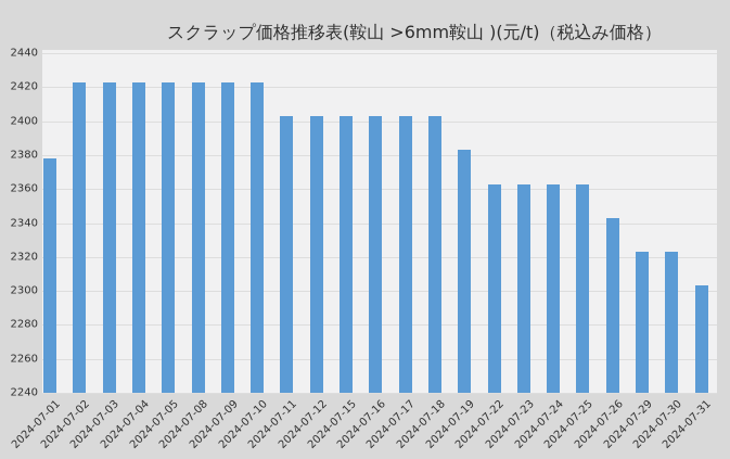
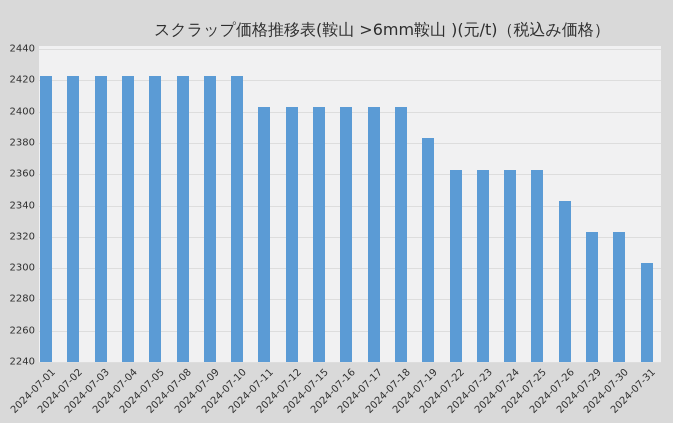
2024-07-01: 2378 -> 2423
